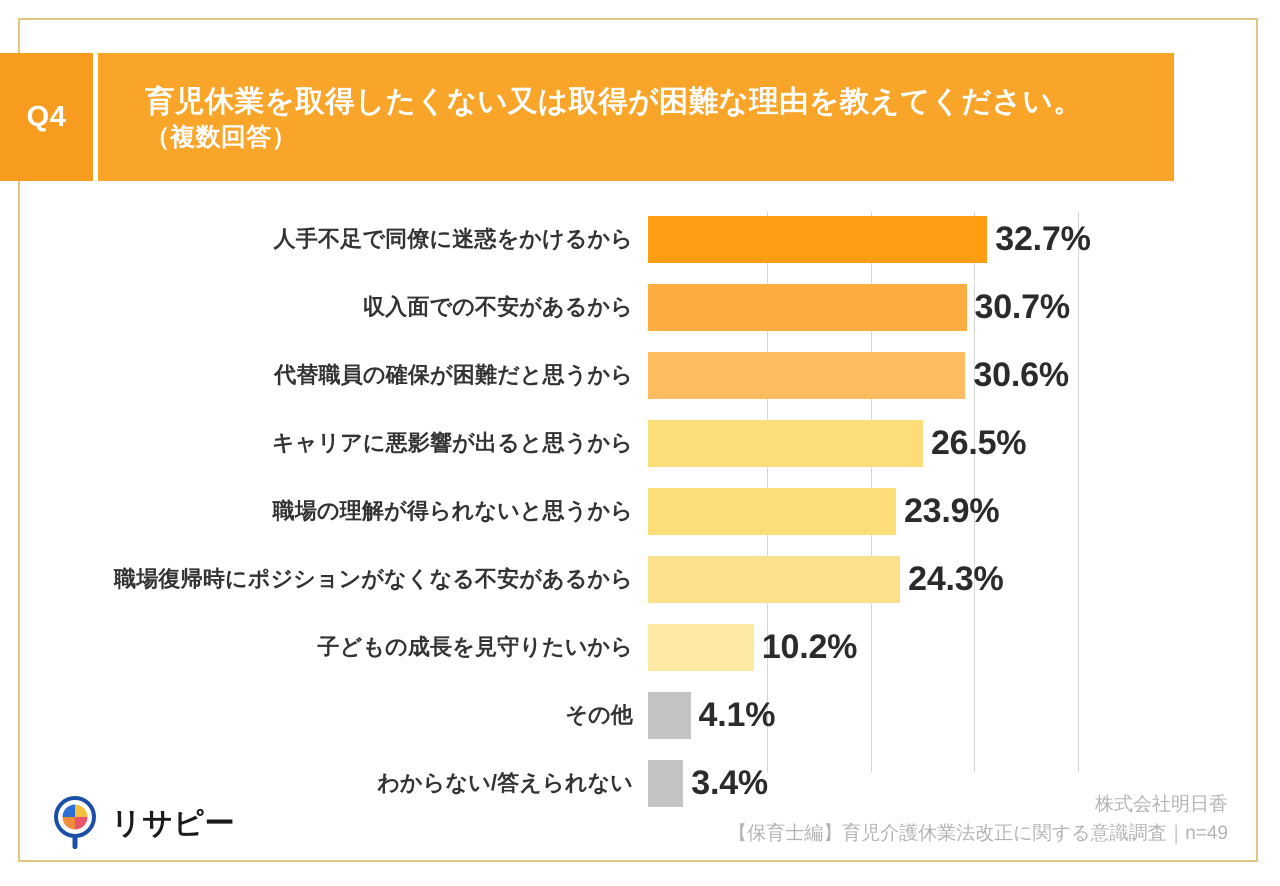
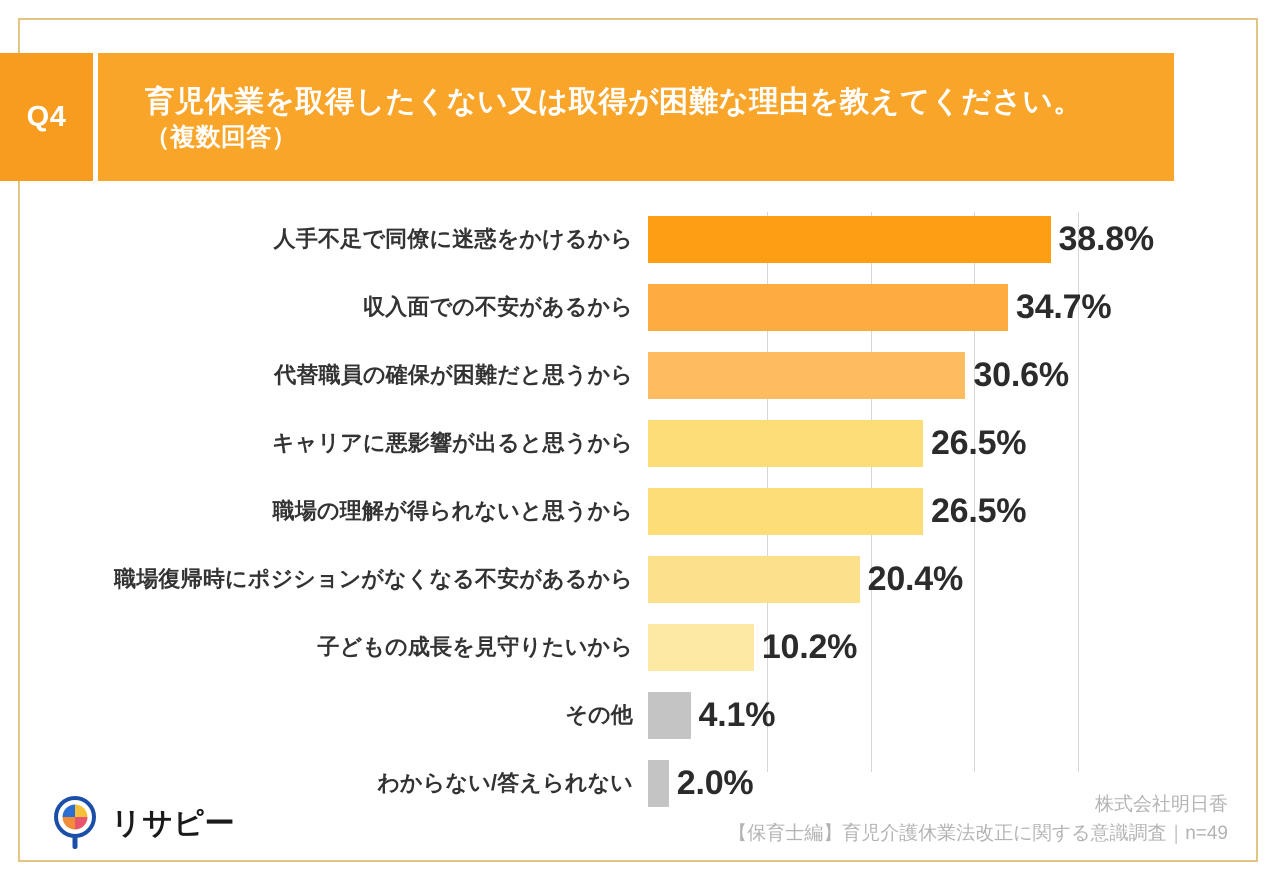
人手不足で同僚に迷惑をかけるから: 32.7% -> 38.8%
収入面での不安があるから: 30.7% -> 34.7%
職場の理解が得られないと思うから: 23.9% -> 26.5%
職場復帰時にポジションがなくなる不安があるから: 24.3% -> 20.4%
わからない/答えられない: 3.4% -> 2.0%
